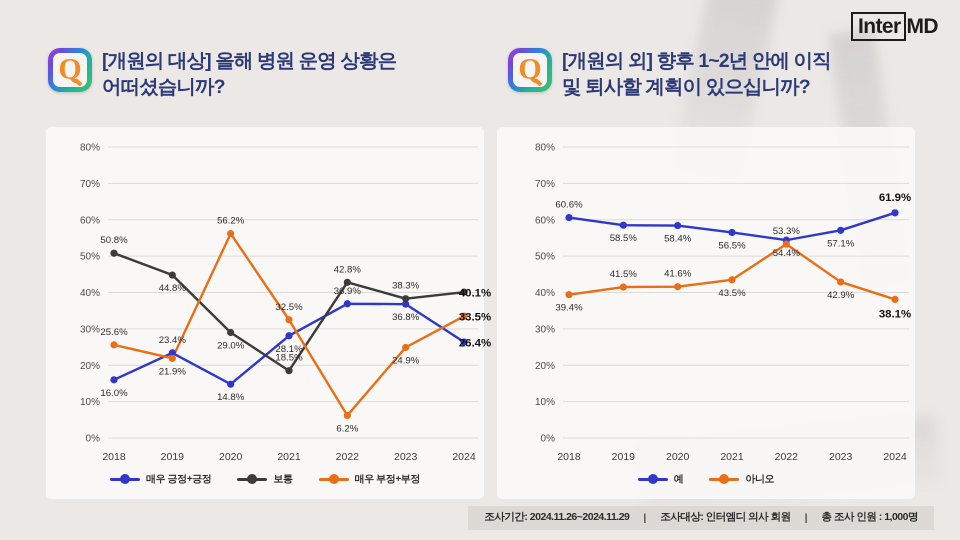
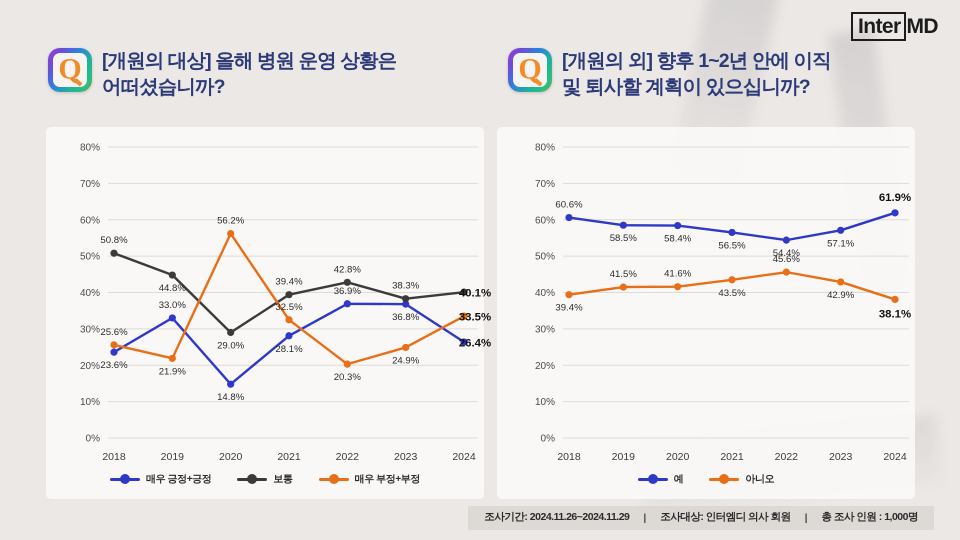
[개원의 대상] 올해 병원 운영 상황은 어떠셨습니까?/매우 긍정+긍정/2018: 16.0% -> 23.6%
[개원의 대상] 올해 병원 운영 상황은 어떠셨습니까?/매우 긍정+긍정/2019: 23.4% -> 33.0%
[개원의 대상] 올해 병원 운영 상황은 어떠셨습니까?/보통/2021: 18.5% -> 39.4%
[개원의 대상] 올해 병원 운영 상황은 어떠셨습니까?/매우 부정+부정/2022: 6.2% -> 20.3%
[개원의 외] 향후 1~2년 안에 이직 및 퇴사할 계획이 있으십니까?/아니오/2022: 53.3% -> 45.6%
